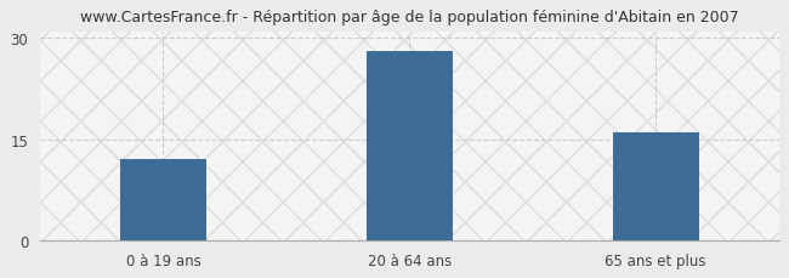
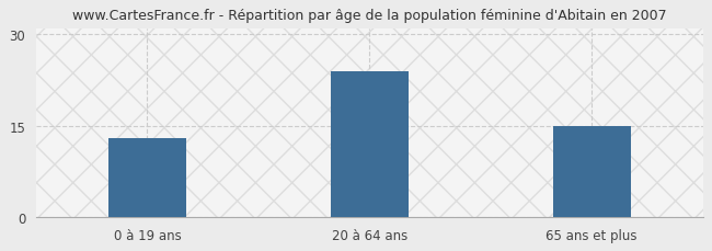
0 à 19 ans: 12 -> 13
20 à 64 ans: 28 -> 24
65 ans et plus: 16 -> 15
